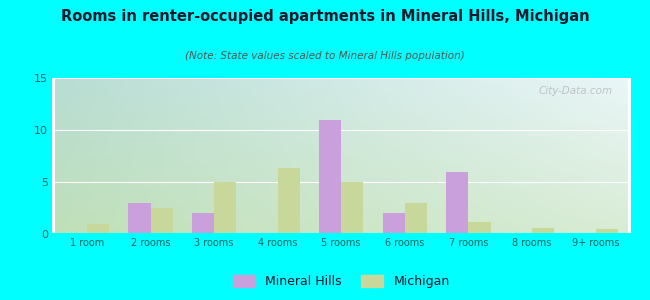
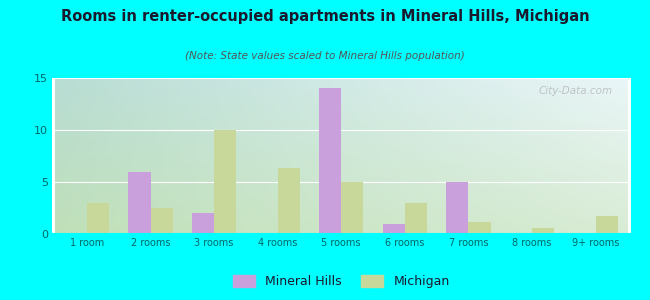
Michigan/1 room: 1.0 -> 3.0
Mineral Hills/2 rooms: 3 -> 6
Michigan/3 rooms: 5.0 -> 10.0
Mineral Hills/5 rooms: 11 -> 14
Mineral Hills/6 rooms: 2 -> 1
Mineral Hills/7 rooms: 6 -> 5
Michigan/9+ rooms: 0.5 -> 1.7
